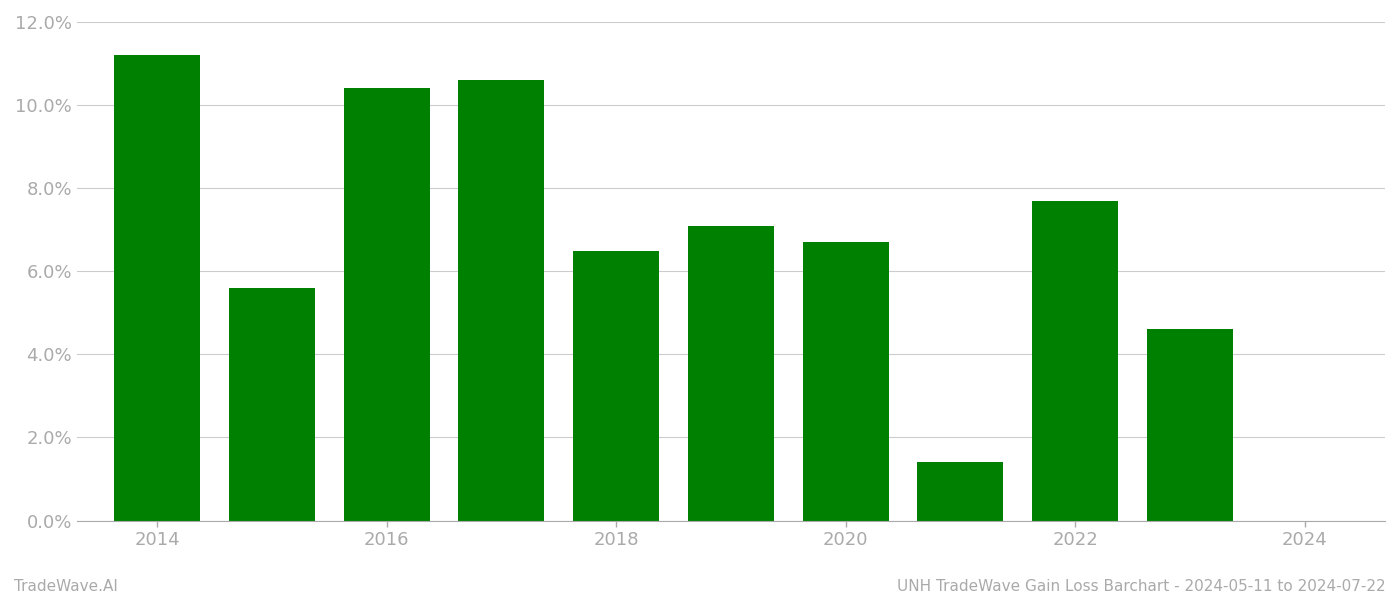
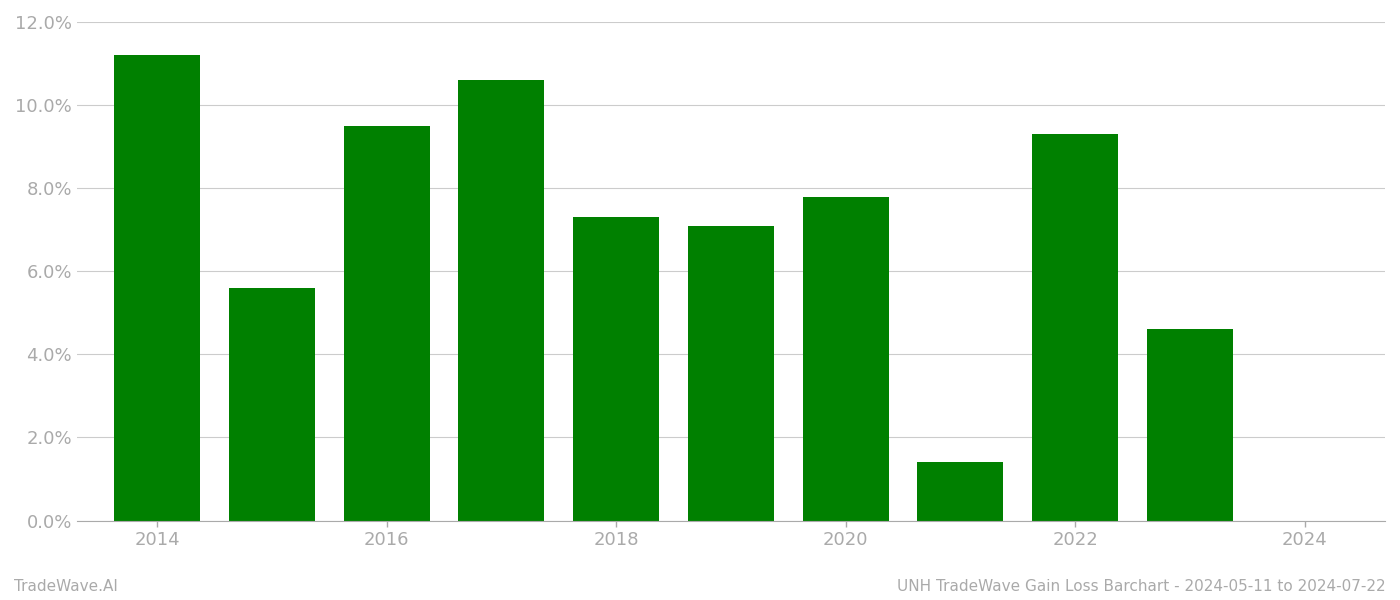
2016: 10.4% -> 9.5%
2018: 6.5% -> 7.3%
2020: 6.7% -> 7.8%
2022: 7.7% -> 9.3%
